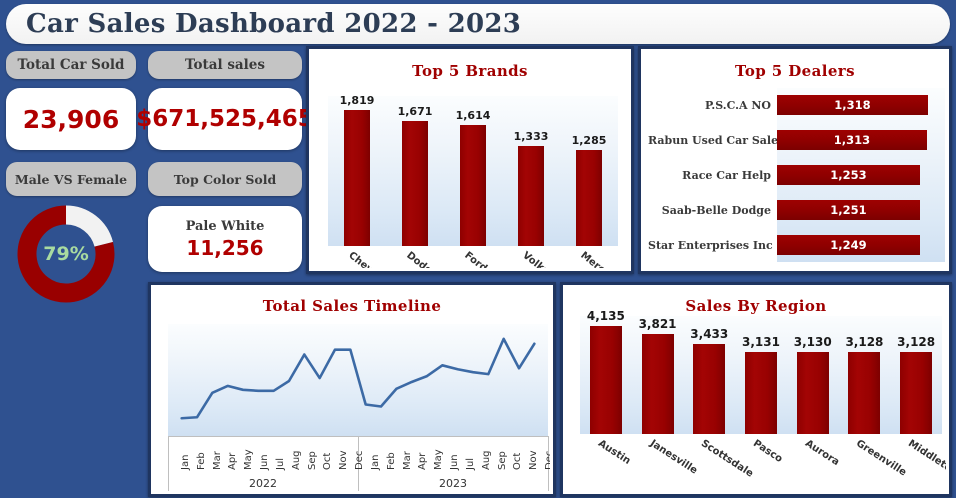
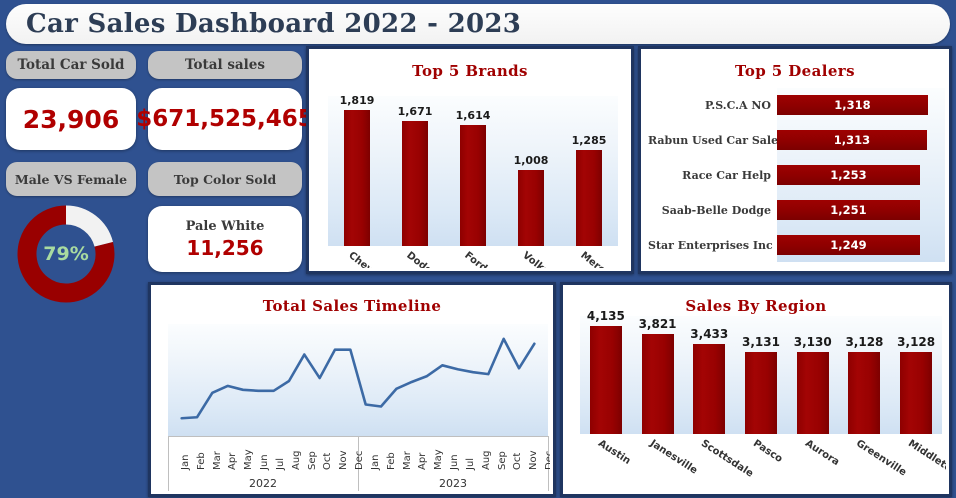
Top 5 Brands/Volkswagen: 1,333 -> 1,008
